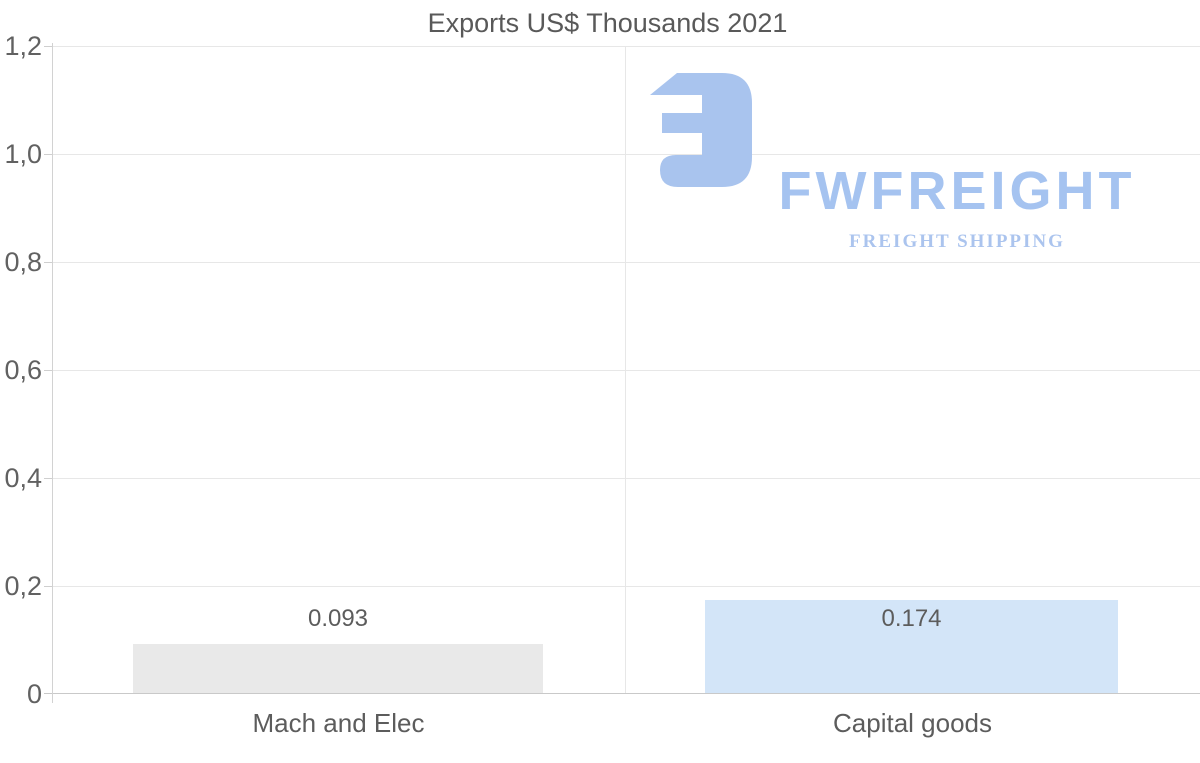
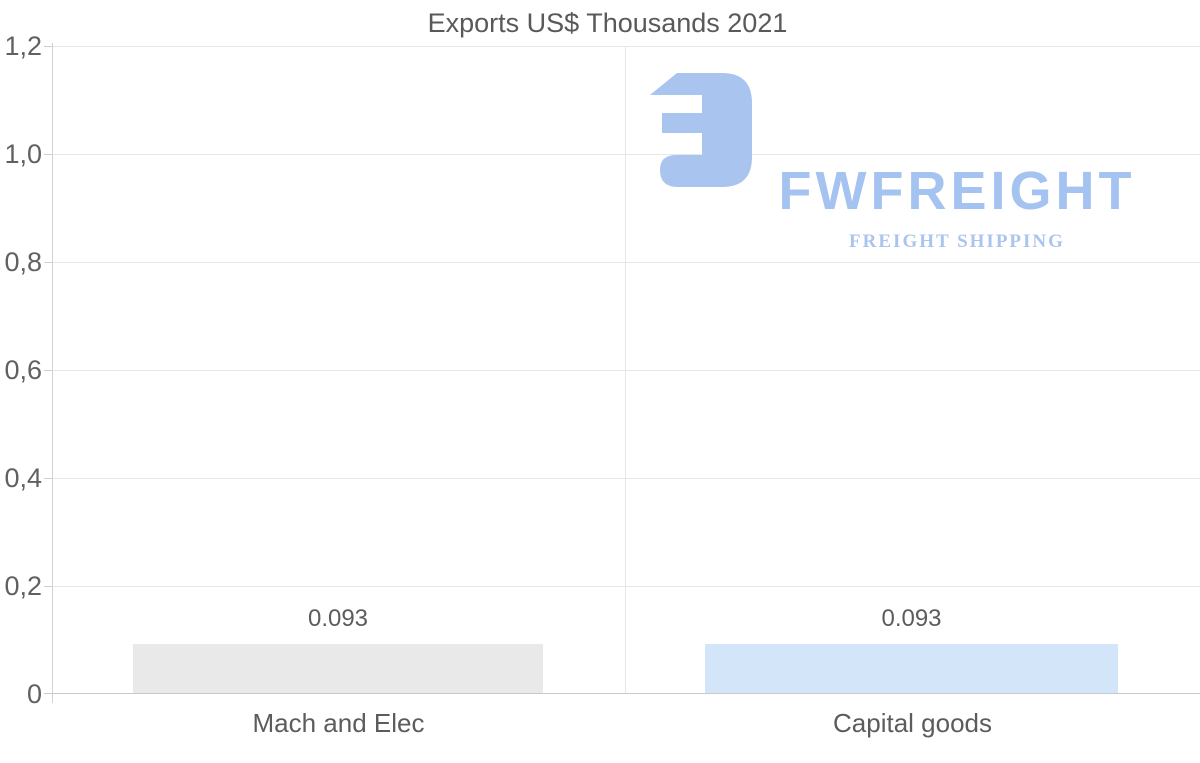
Capital goods: 0.174 -> 0.093
